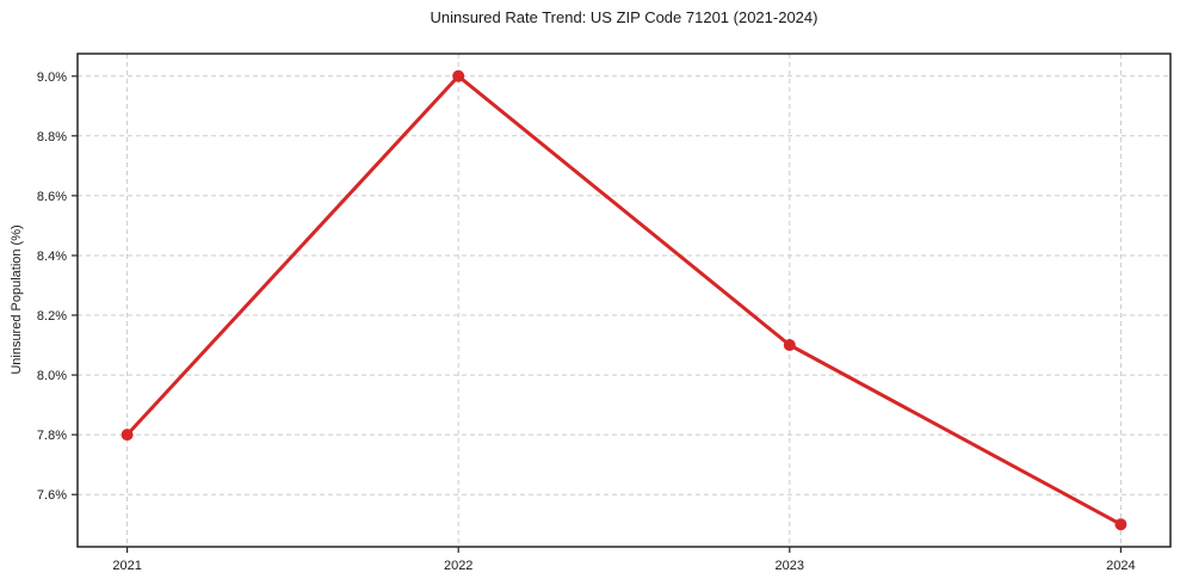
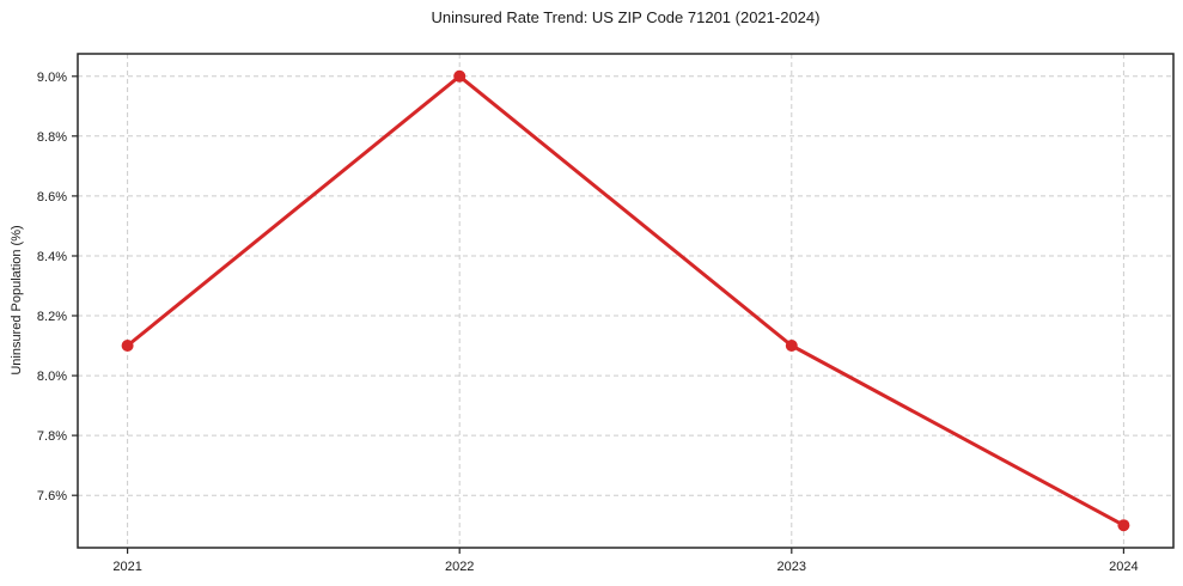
2021: 7.8% -> 8.1%
